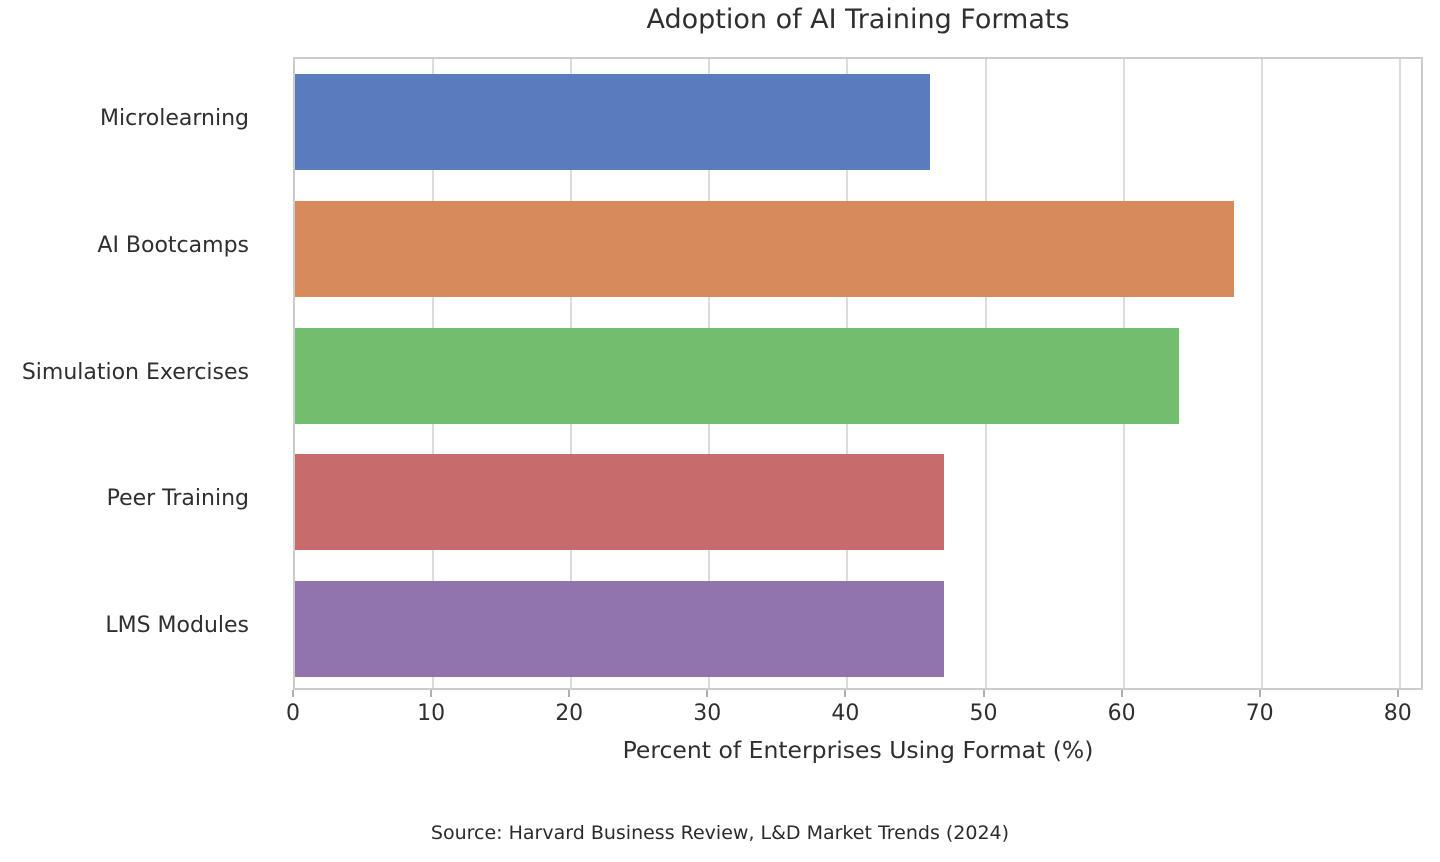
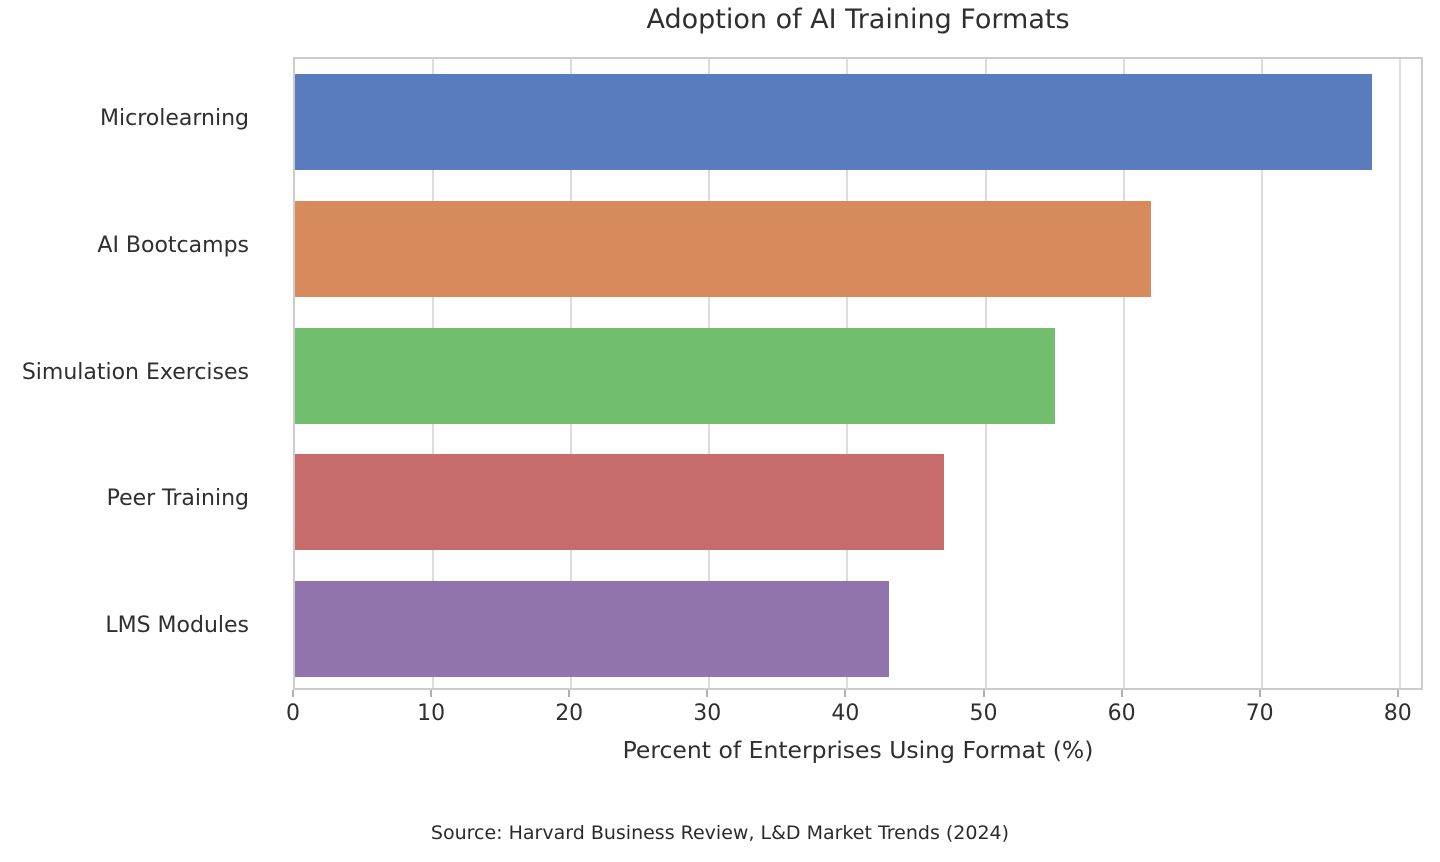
Microlearning: 46 -> 78
AI Bootcamps: 68 -> 62
Simulation Exercises: 64 -> 55
LMS Modules: 47 -> 43
